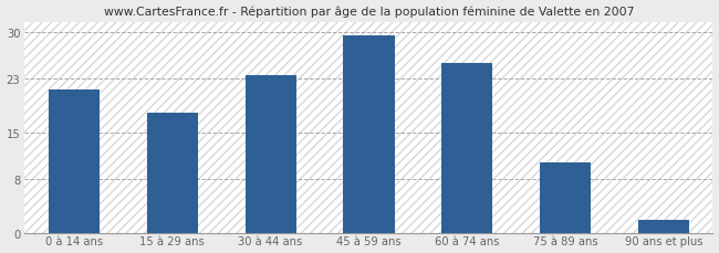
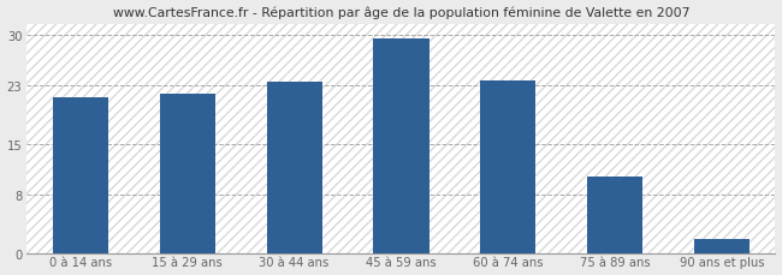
15 à 29 ans: 18.0 -> 22.0
60 à 74 ans: 25.4 -> 23.8
